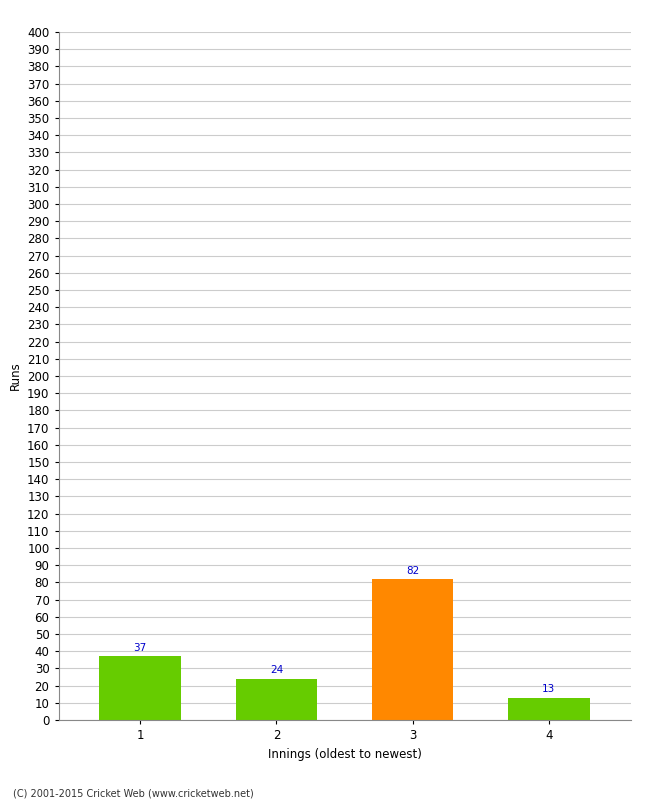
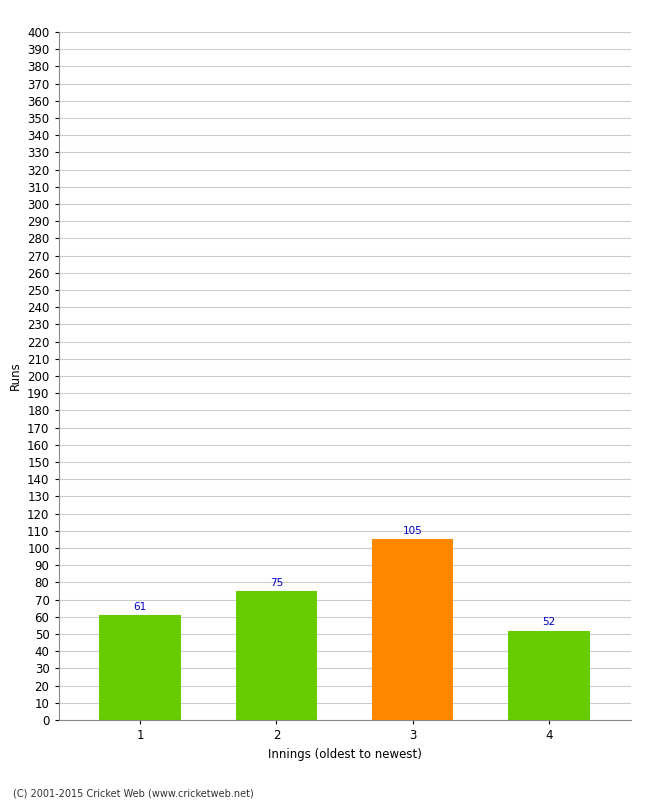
1: 37 -> 61
2: 24 -> 75
3: 82 -> 105
4: 13 -> 52
